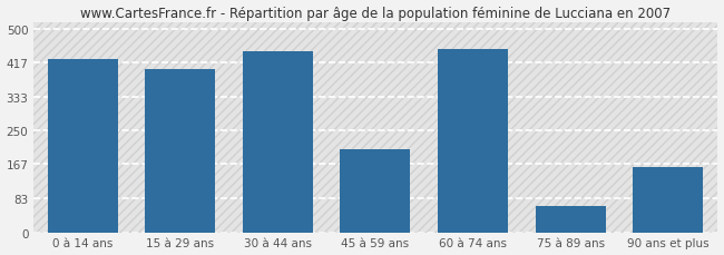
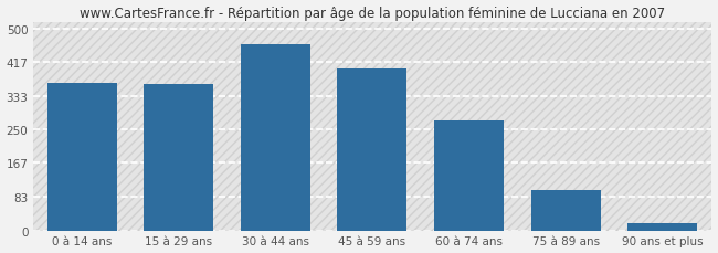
0 à 14 ans: 425 -> 365
15 à 29 ans: 400 -> 362
30 à 44 ans: 445 -> 462
45 à 59 ans: 205 -> 400
60 à 74 ans: 450 -> 272
75 à 89 ans: 65 -> 100
90 ans et plus: 160 -> 18
